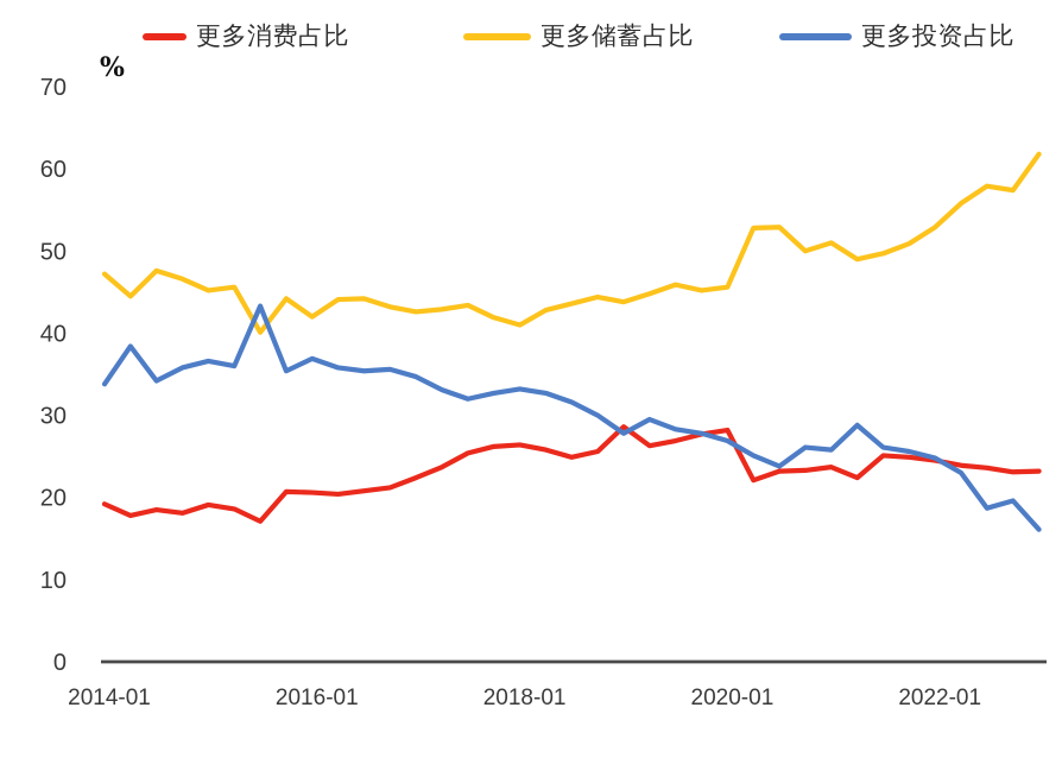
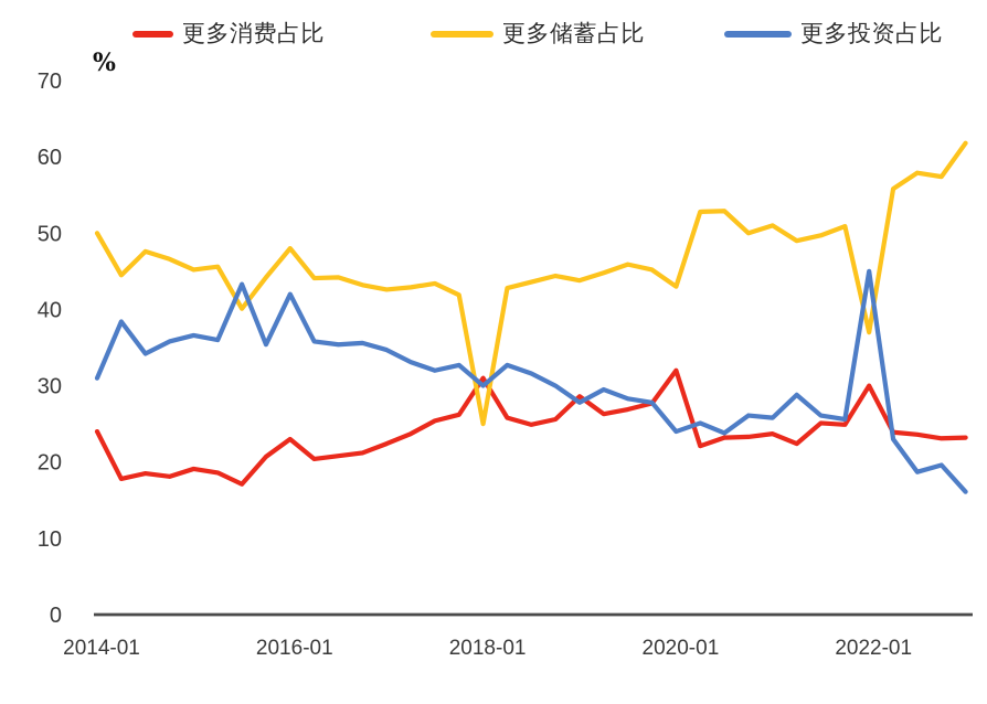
更多消费占比/2014-01: 19 -> 24
更多储蓄占比/2014-01: 47 -> 50
更多投资占比/2014-01: 34 -> 31
更多消费占比/2016-01: 21 -> 23
更多储蓄占比/2016-01: 42 -> 48
更多投资占比/2016-01: 37 -> 42
更多消费占比/2018-01: 26 -> 31
更多储蓄占比/2018-01: 41 -> 25
更多投资占比/2018-01: 33 -> 30
更多消费占比/2020-01: 28 -> 32
更多储蓄占比/2020-01: 46 -> 43
更多投资占比/2020-01: 27 -> 24
更多消费占比/2022-01: 24 -> 30
更多储蓄占比/2022-01: 53 -> 37
更多投资占比/2022-01: 25 -> 45
